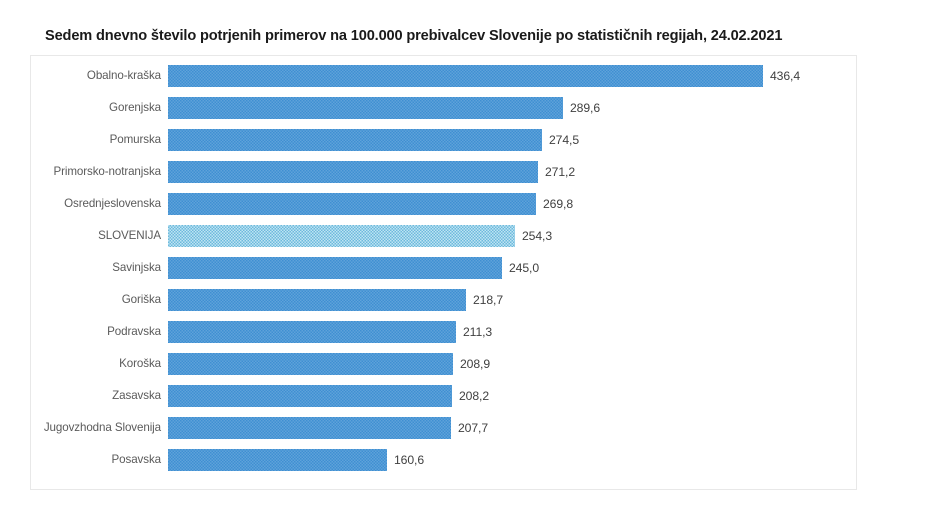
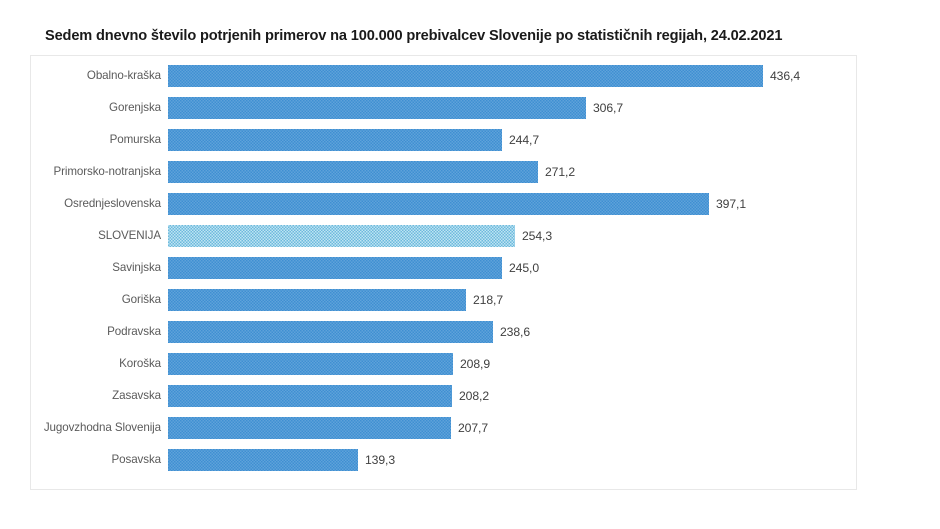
Gorenjska: 289,6 -> 306,7
Pomurska: 274,5 -> 244,7
Osrednjeslovenska: 269,8 -> 397,1
Podravska: 211,3 -> 238,6
Posavska: 160,6 -> 139,3
